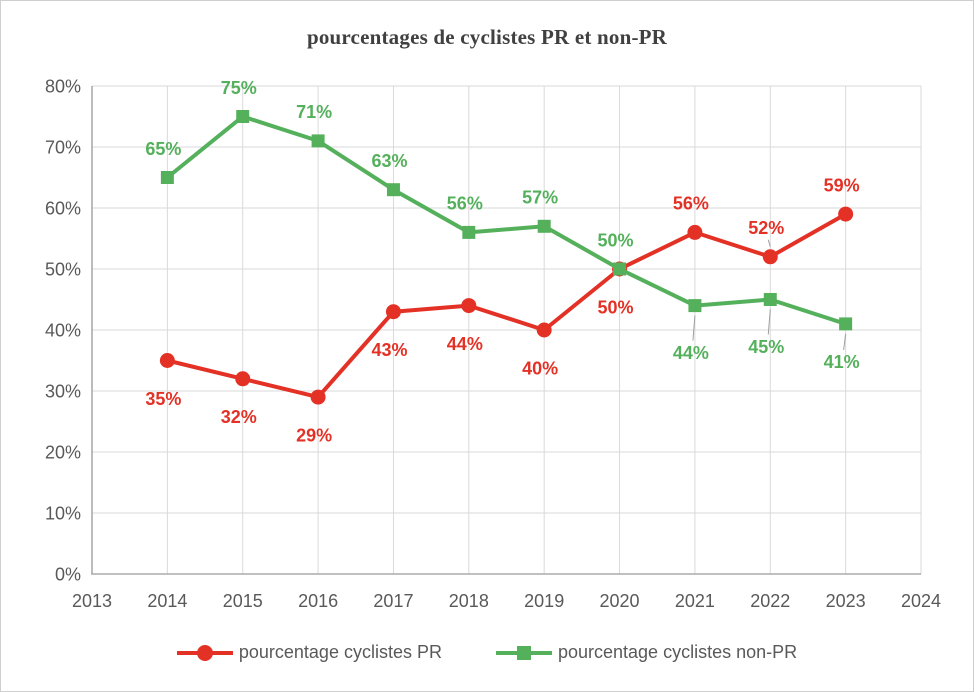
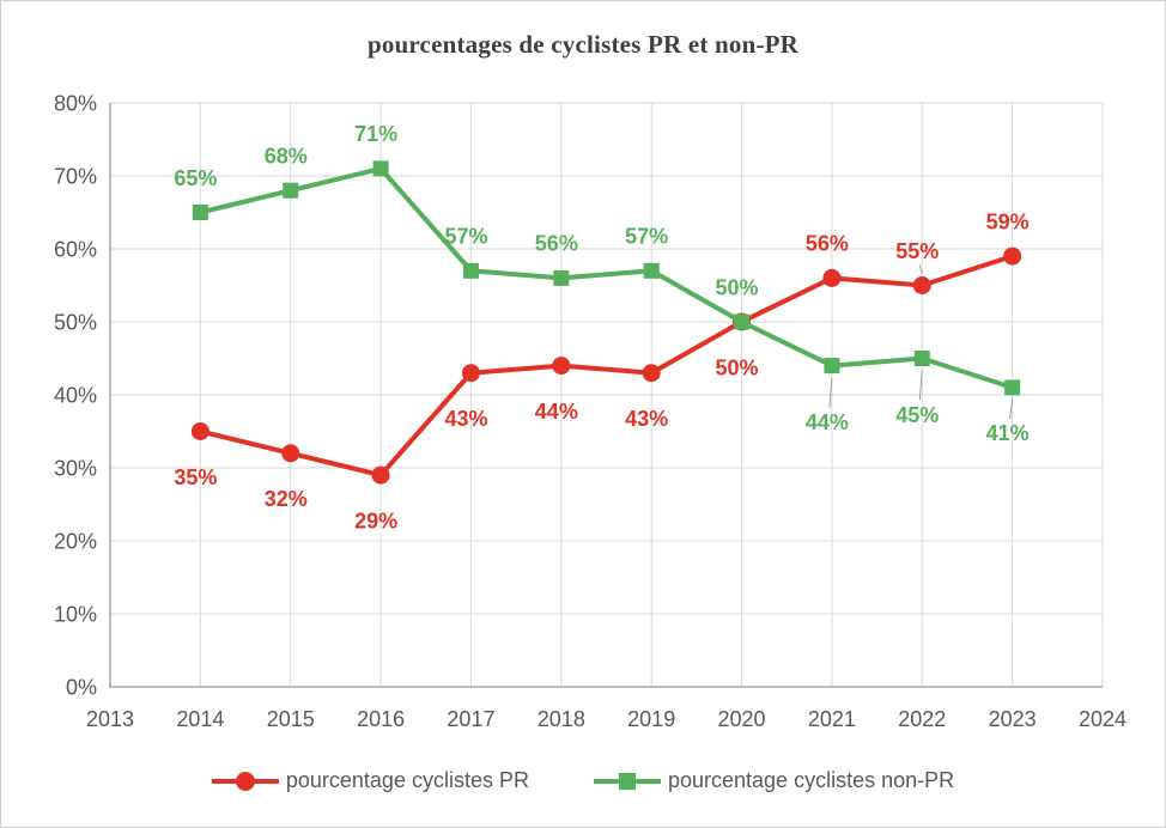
pourcentage cyclistes non-PR/2015: 75% -> 68%
pourcentage cyclistes non-PR/2017: 63% -> 57%
pourcentage cyclistes PR/2019: 40% -> 43%
pourcentage cyclistes PR/2022: 52% -> 55%
